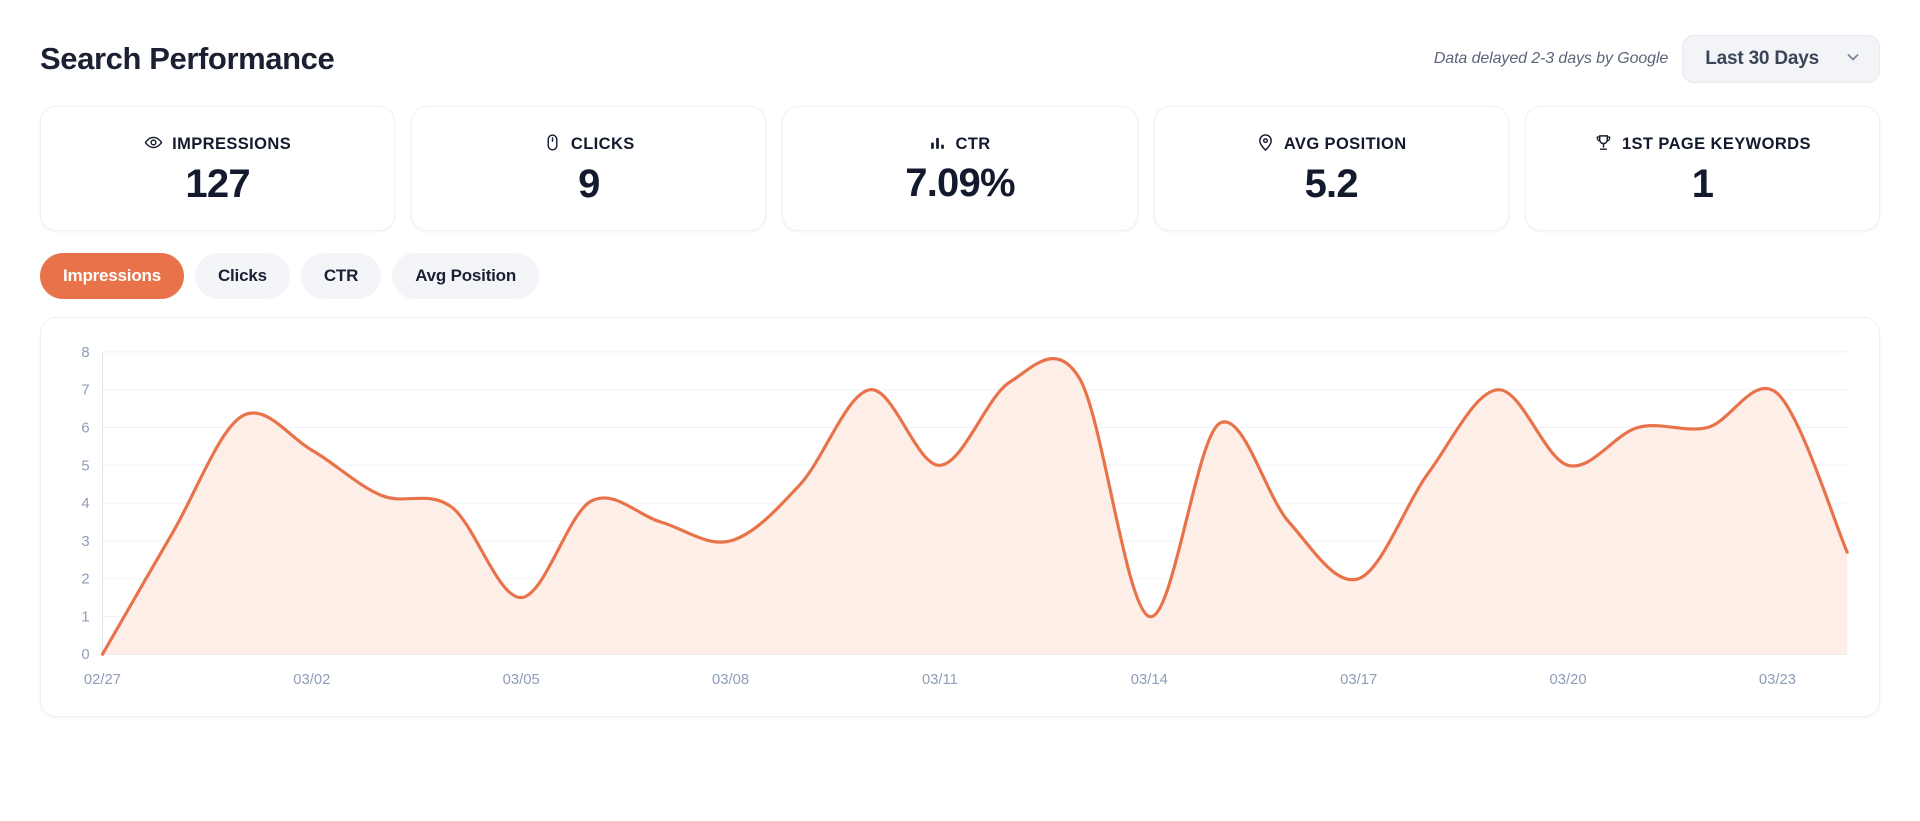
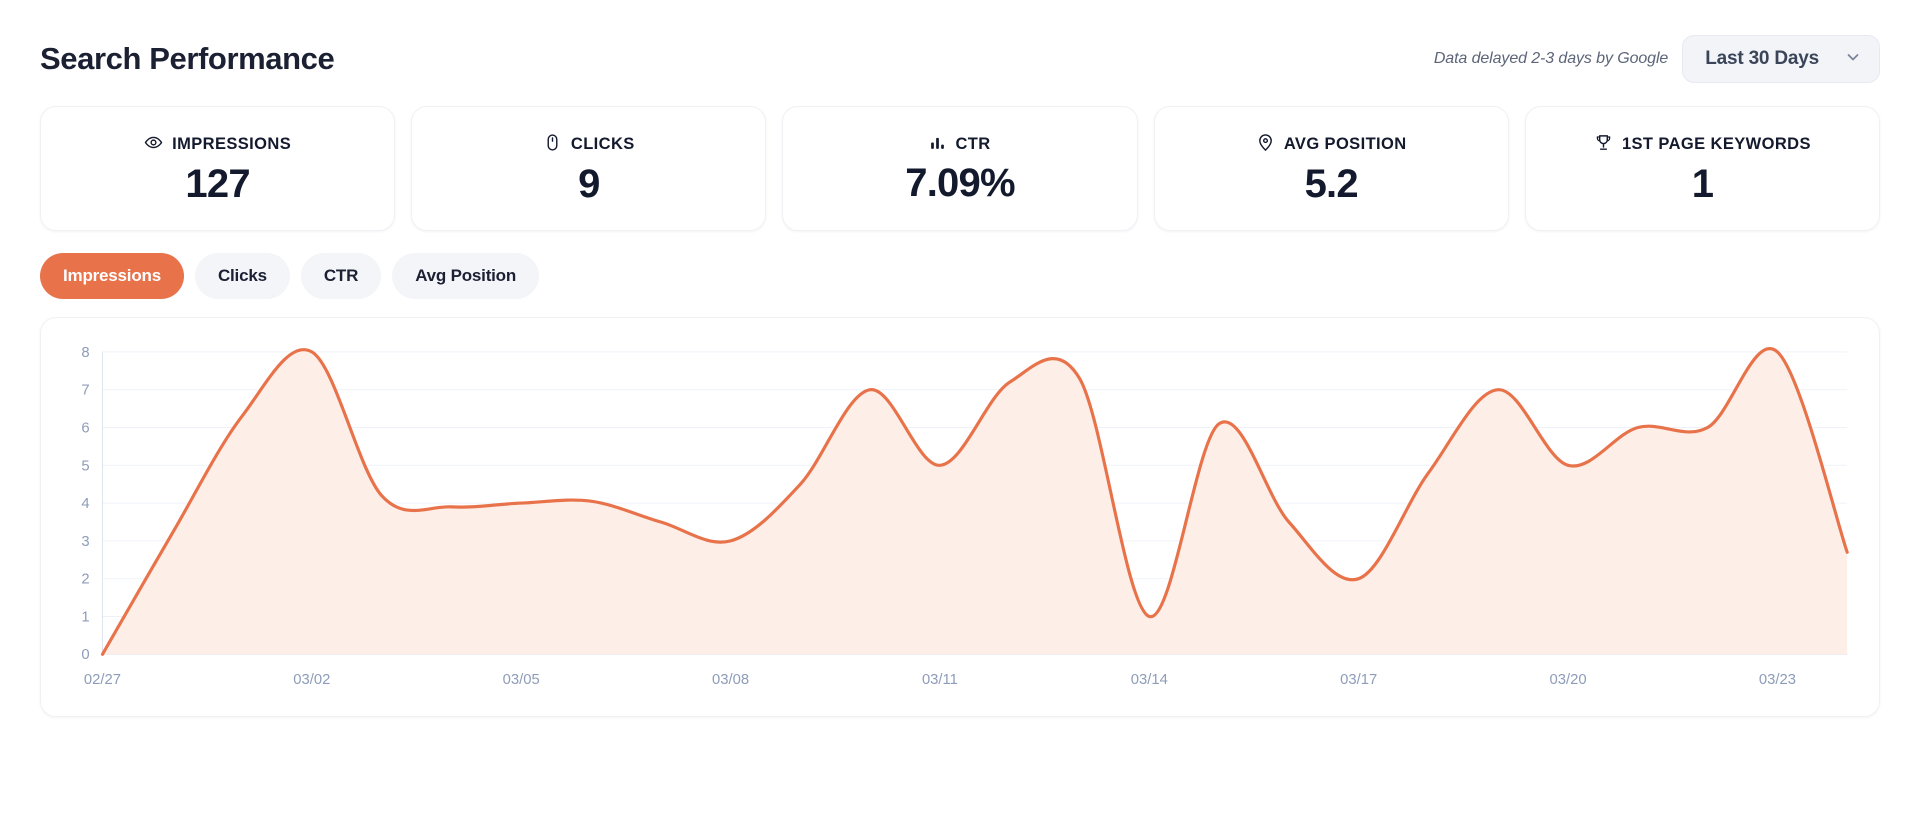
03/02: 5.4 -> 8.0
03/05: 1.5 -> 4.0
03/23: 6.9 -> 8.0
